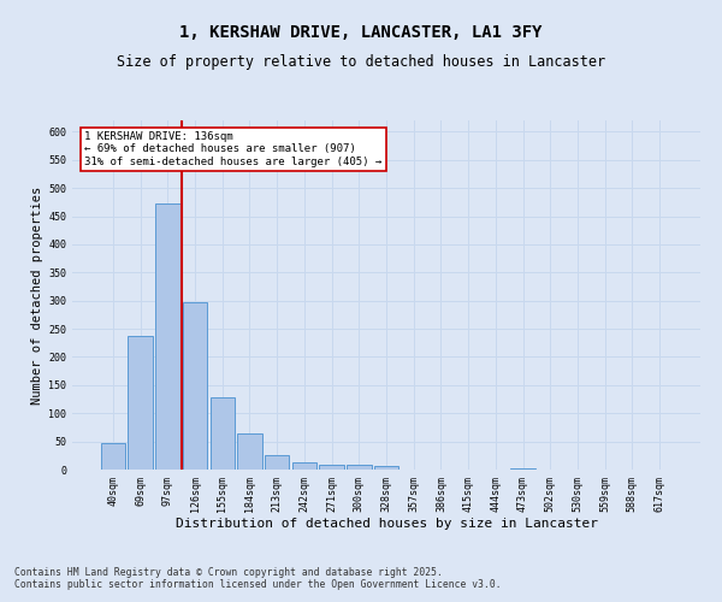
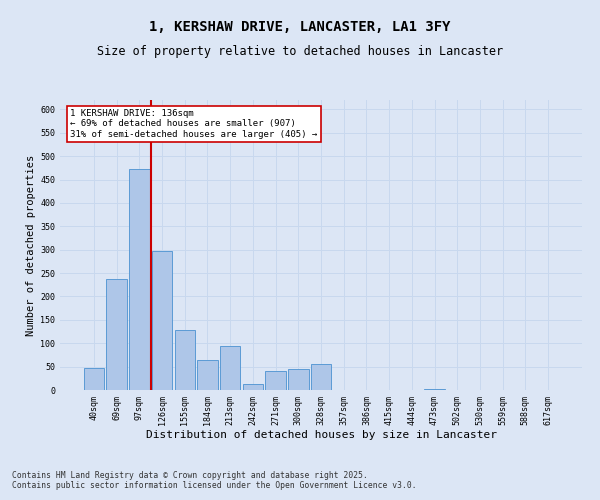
213sqm: 26 -> 95
271sqm: 9 -> 40
300sqm: 9 -> 45
328sqm: 7 -> 55
